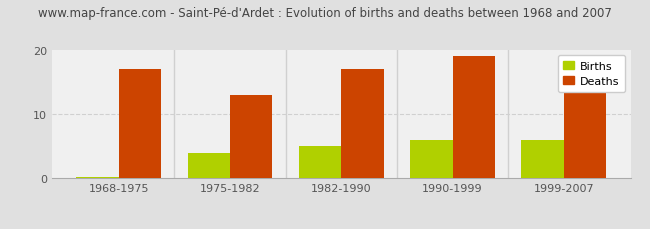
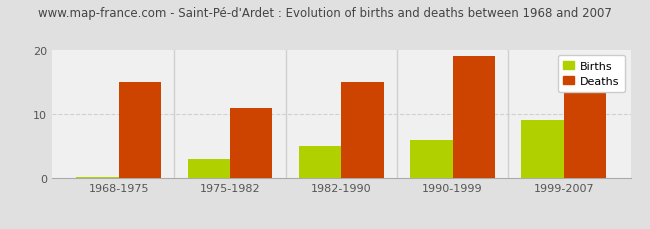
Deaths/1968-1975: 17 -> 15
Births/1975-1982: 4.0 -> 3.0
Deaths/1975-1982: 13 -> 11
Deaths/1982-1990: 17 -> 15
Births/1999-2007: 6.0 -> 9.0
